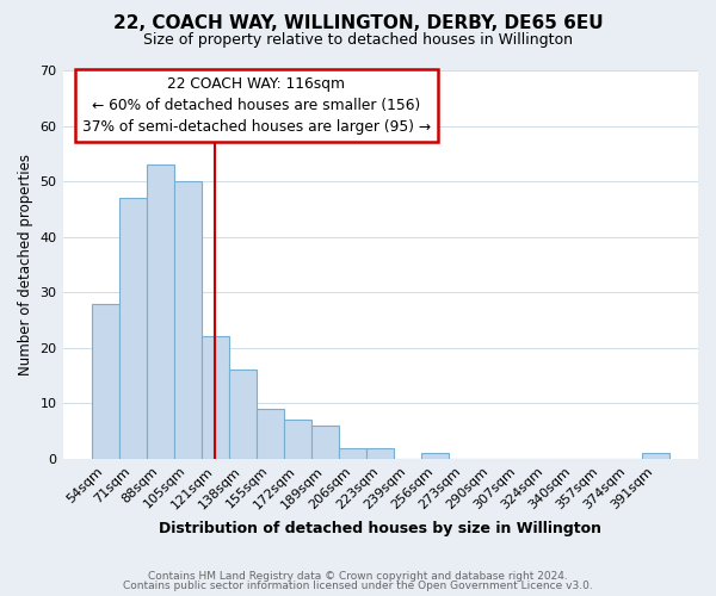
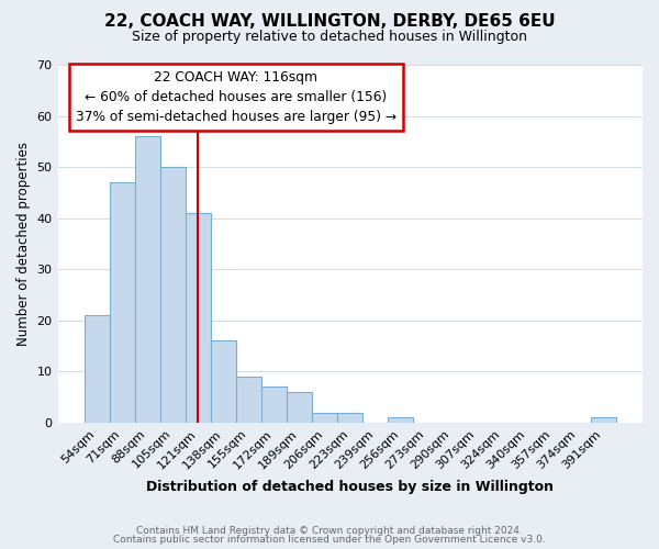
54sqm: 28 -> 21
88sqm: 53 -> 56
121sqm: 22 -> 41
